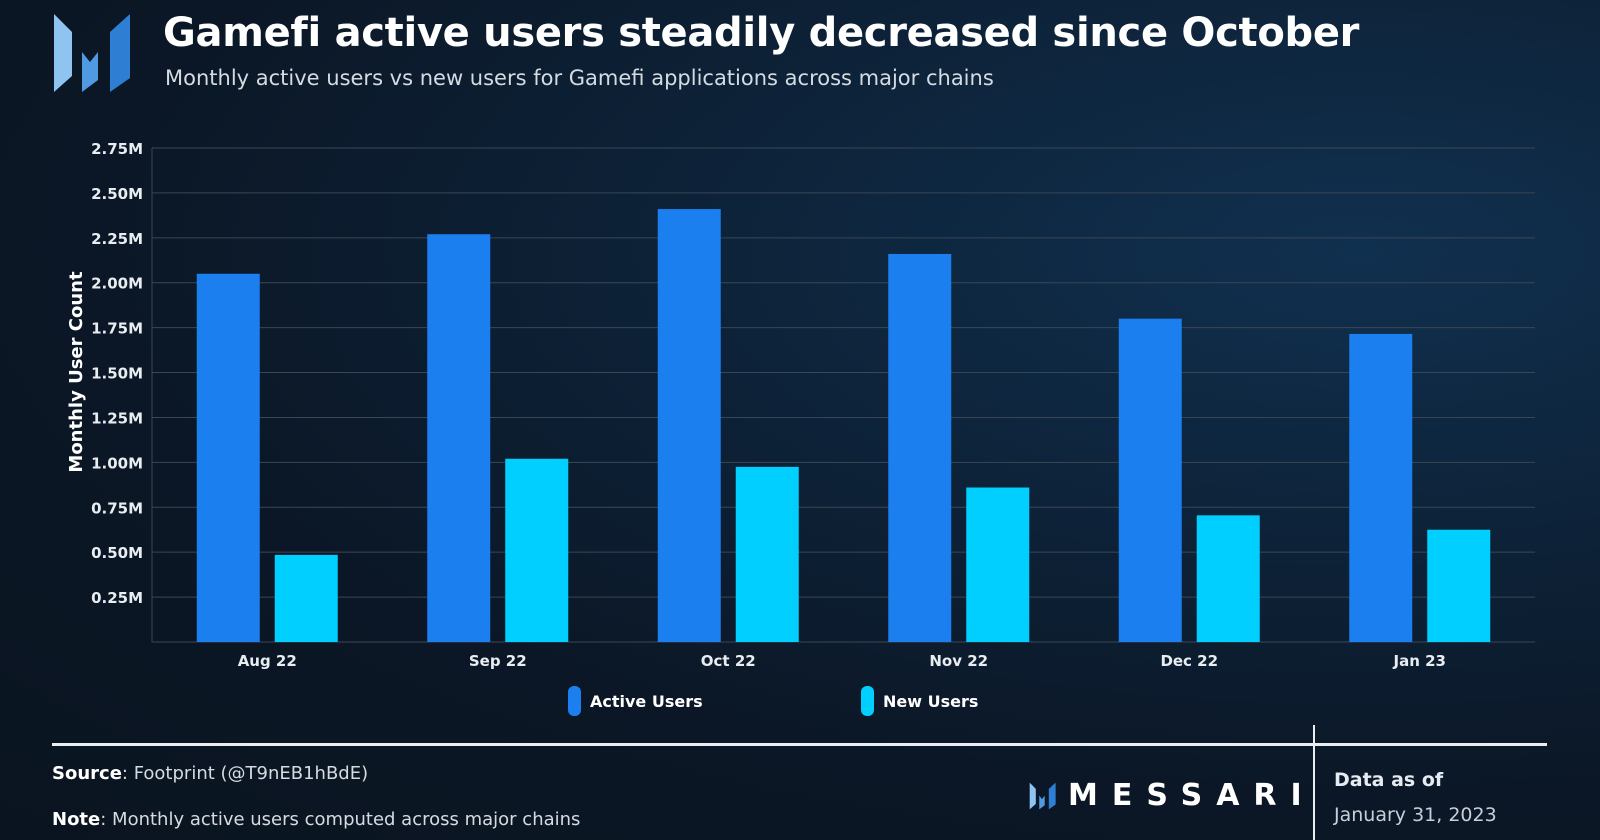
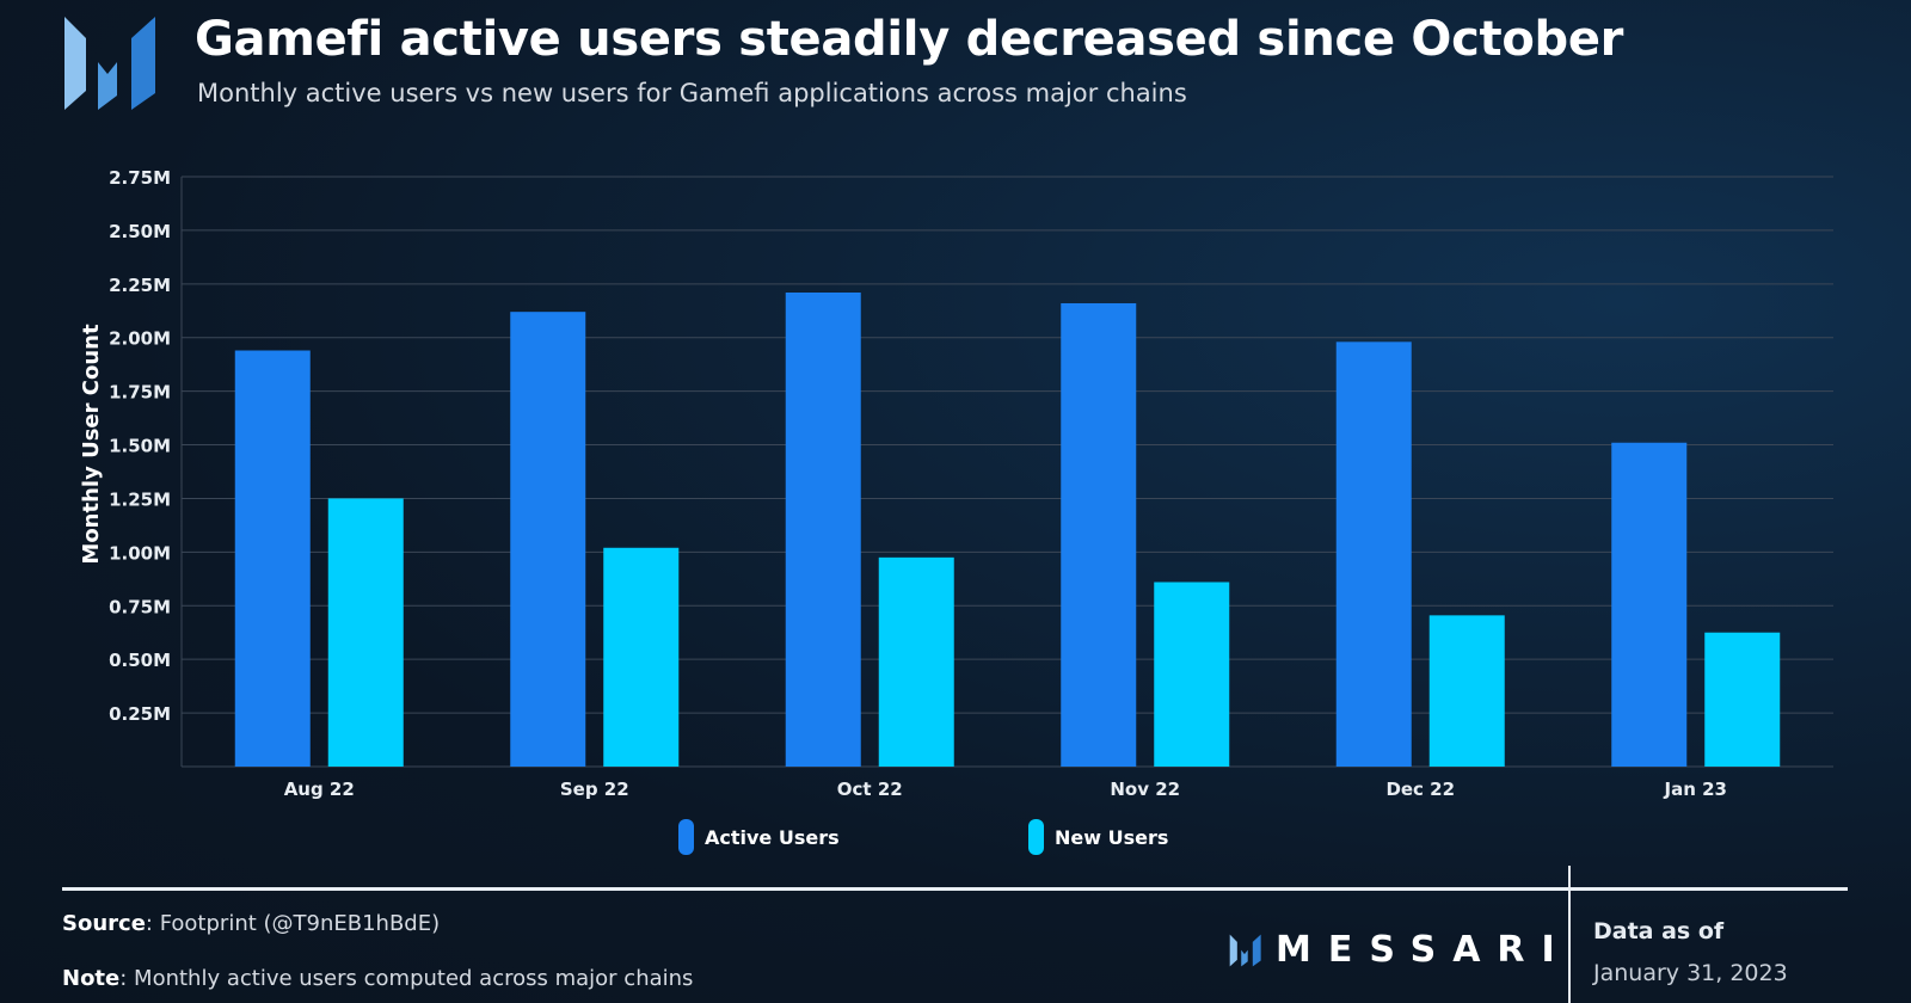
Active Users/Aug 22: 2.05M -> 1.94M
New Users/Aug 22: 0.48M -> 1.25M
Active Users/Sep 22: 2.27M -> 2.12M
Active Users/Oct 22: 2.41M -> 2.21M
Active Users/Dec 22: 1.80M -> 1.98M
Active Users/Jan 23: 1.72M -> 1.51M
